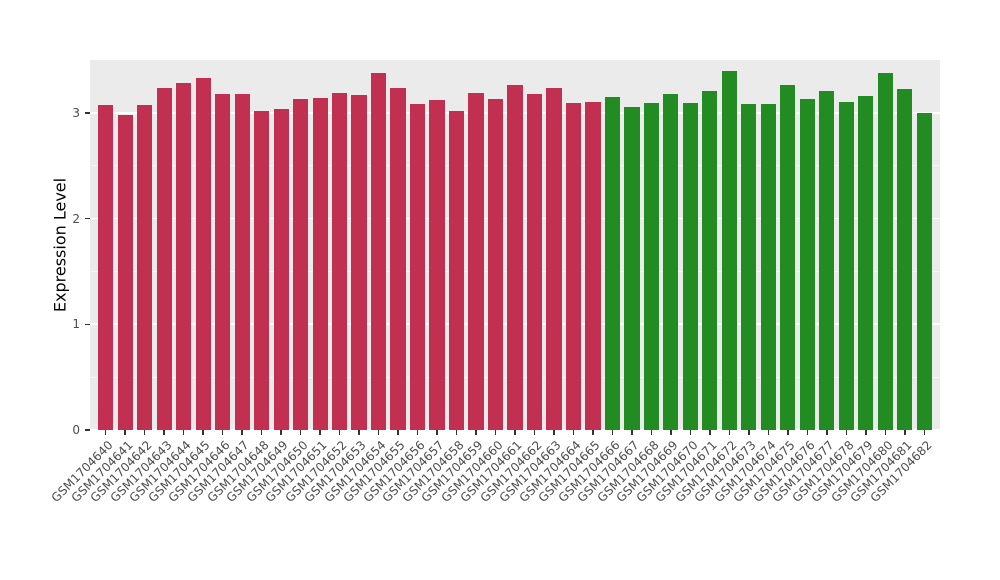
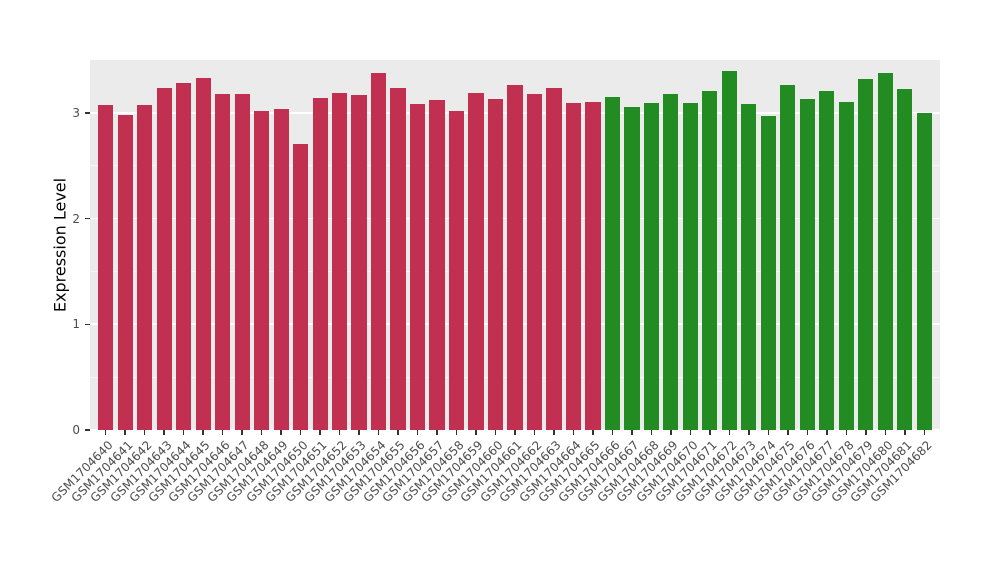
GSM1704650: 3.13 -> 2.71
GSM1704674: 3.08 -> 2.97
GSM1704679: 3.16 -> 3.32
